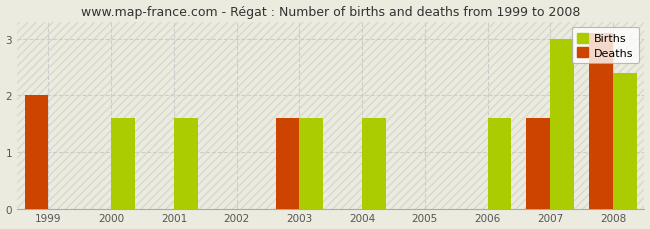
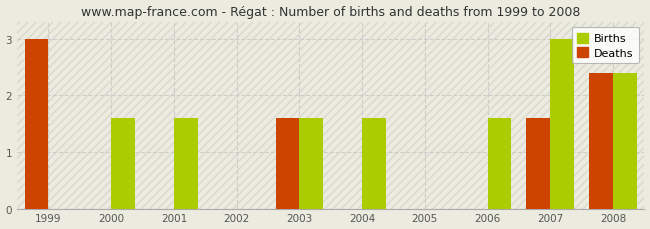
Deaths/1999: 2.0 -> 3.0
Deaths/2008: 3.1 -> 2.4
